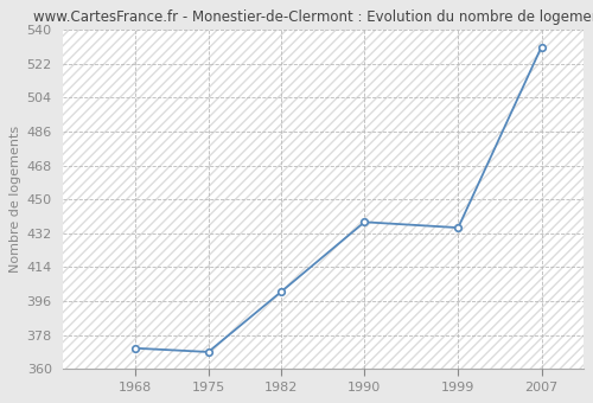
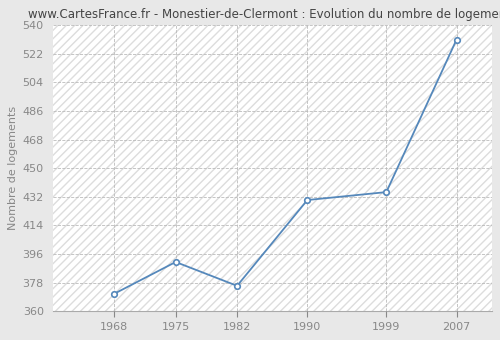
1975: 369 -> 391
1982: 401 -> 376
1990: 438 -> 430
